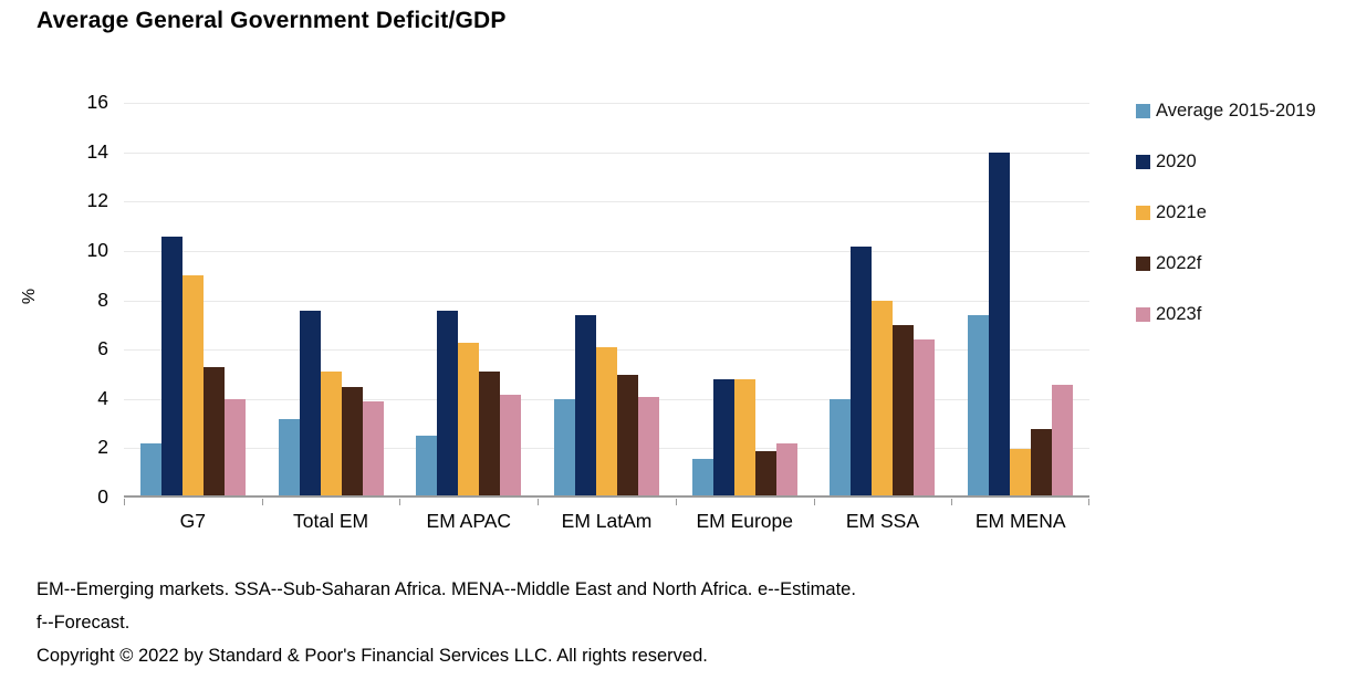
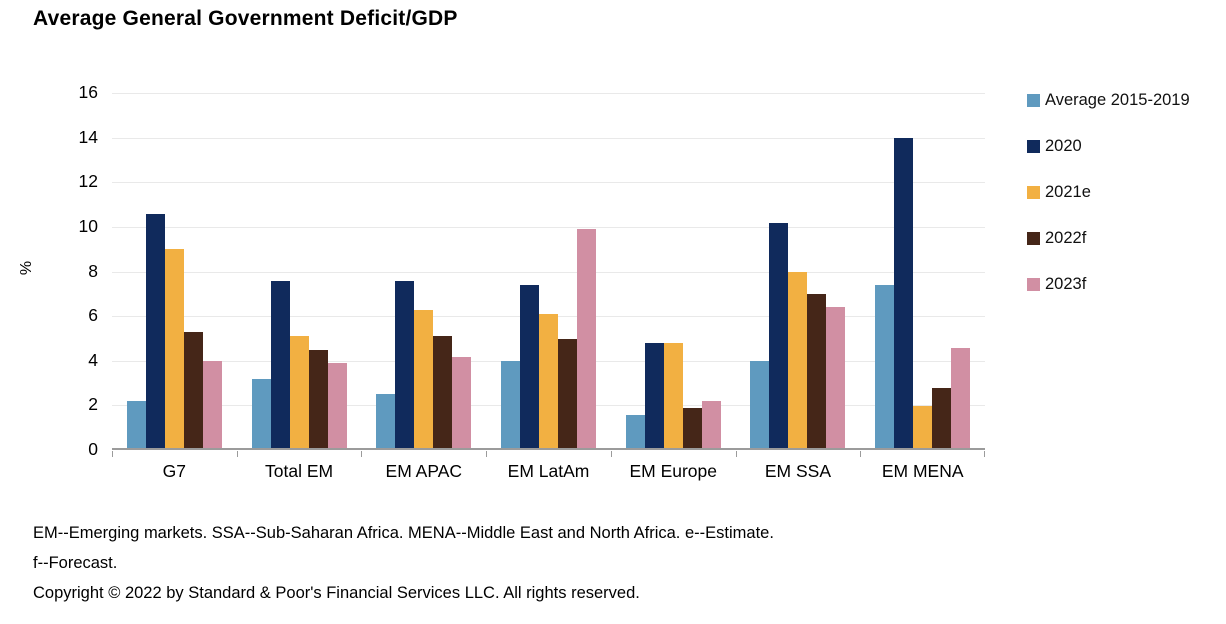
2023f/EM LatAm: 4.0 -> 9.8
